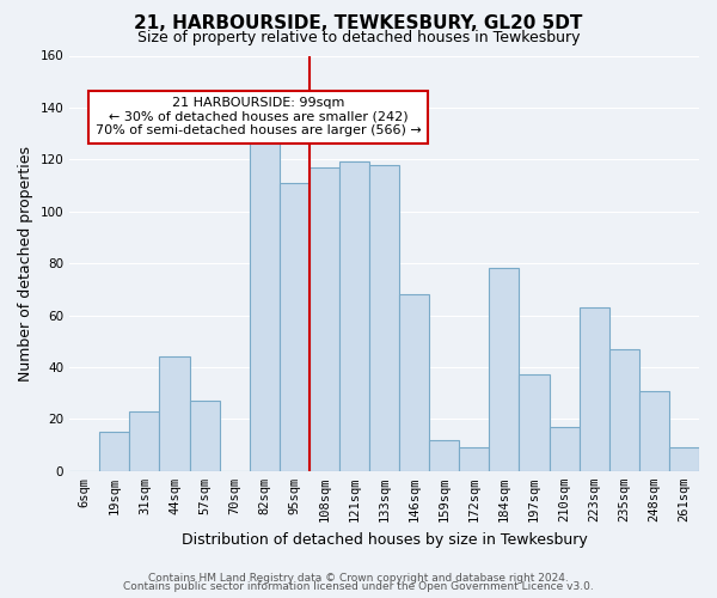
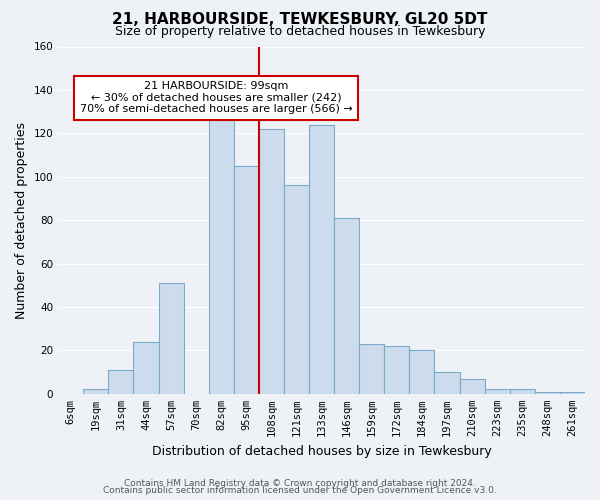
19sqm: 15 -> 2
31sqm: 23 -> 11
44sqm: 44 -> 24
57sqm: 27 -> 51
95sqm: 111 -> 105
108sqm: 117 -> 122
121sqm: 119 -> 96
133sqm: 118 -> 124
146sqm: 68 -> 81
159sqm: 12 -> 23
172sqm: 9 -> 22
184sqm: 78 -> 20
197sqm: 37 -> 10
210sqm: 17 -> 7
223sqm: 63 -> 2
235sqm: 47 -> 2
248sqm: 31 -> 1
261sqm: 9 -> 1
